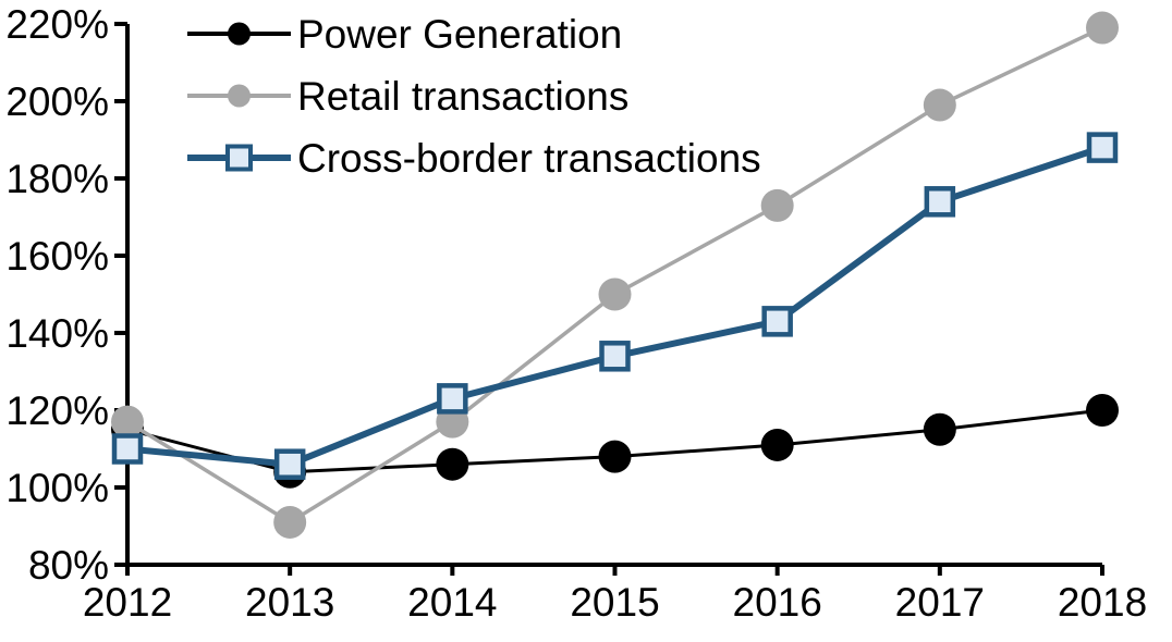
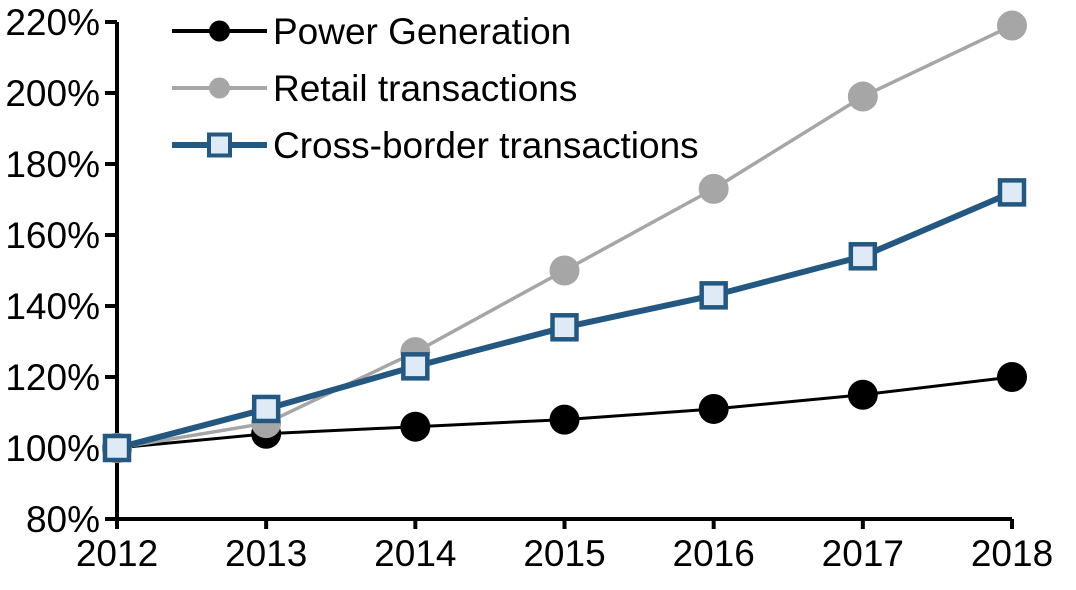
Power Generation/2012: 115% -> 100%
Retail transactions/2012: 117% -> 100%
Cross-border transactions/2012: 110% -> 100%
Retail transactions/2013: 91% -> 107%
Cross-border transactions/2013: 106% -> 111%
Retail transactions/2014: 117% -> 127%
Cross-border transactions/2017: 174% -> 154%
Cross-border transactions/2018: 188% -> 172%
